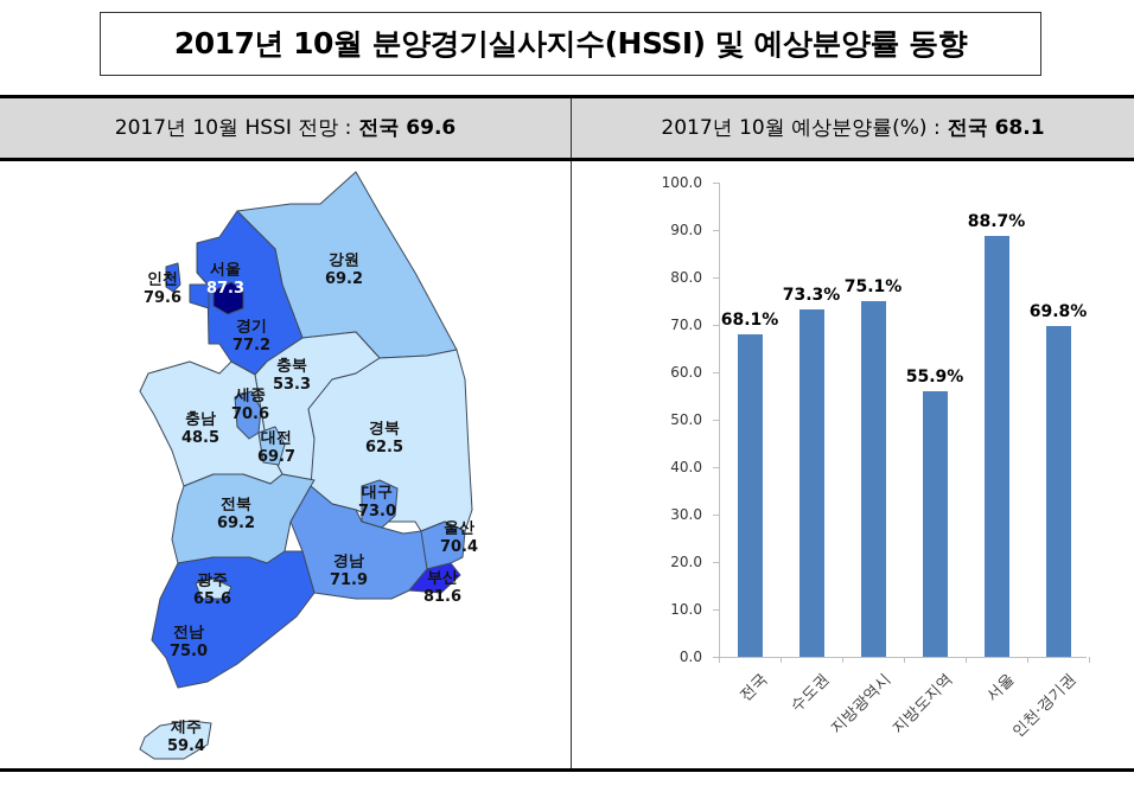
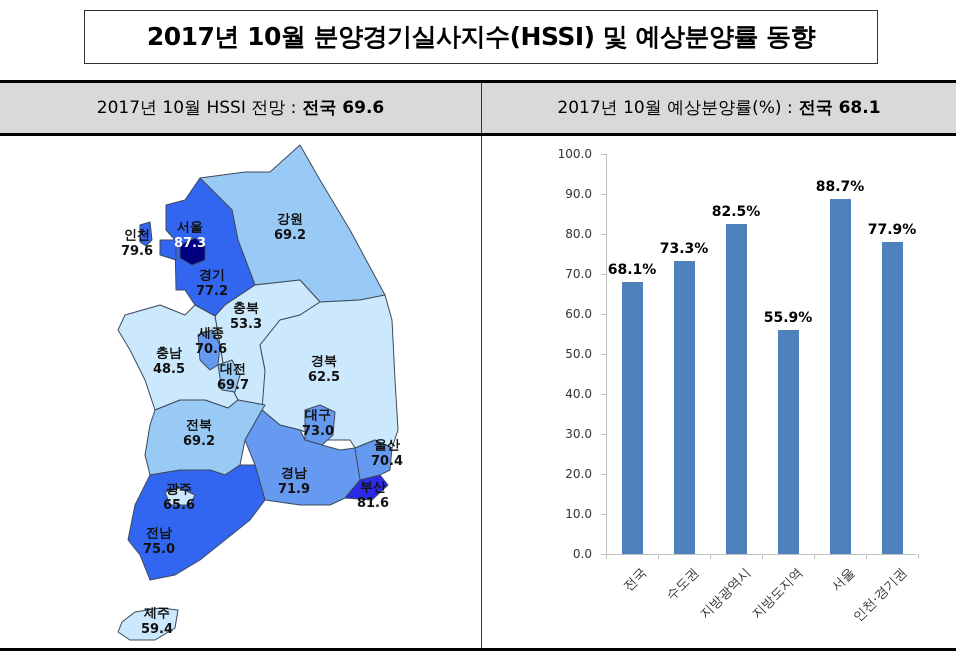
지방광역시: 75.1% -> 82.5%
인천·경기권: 69.8% -> 77.9%
